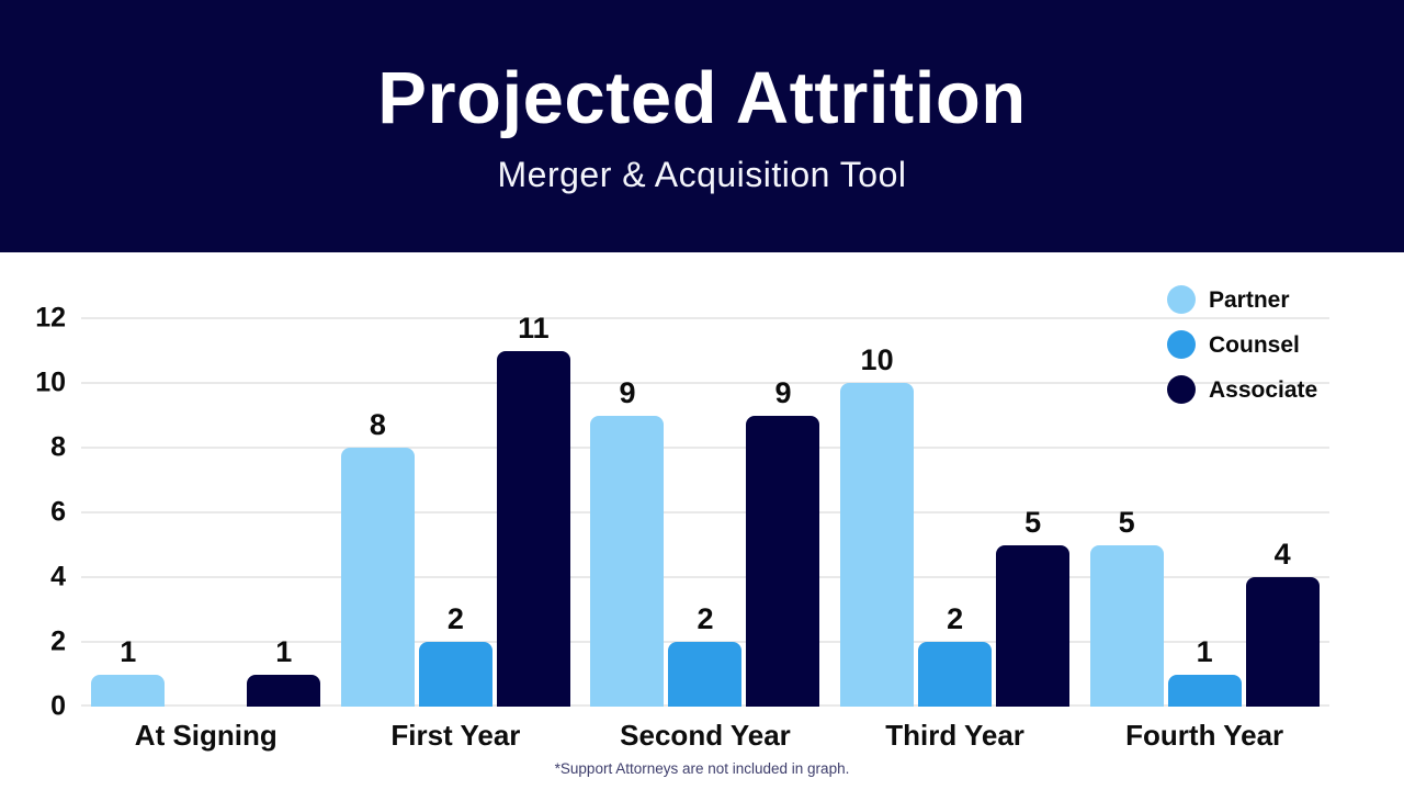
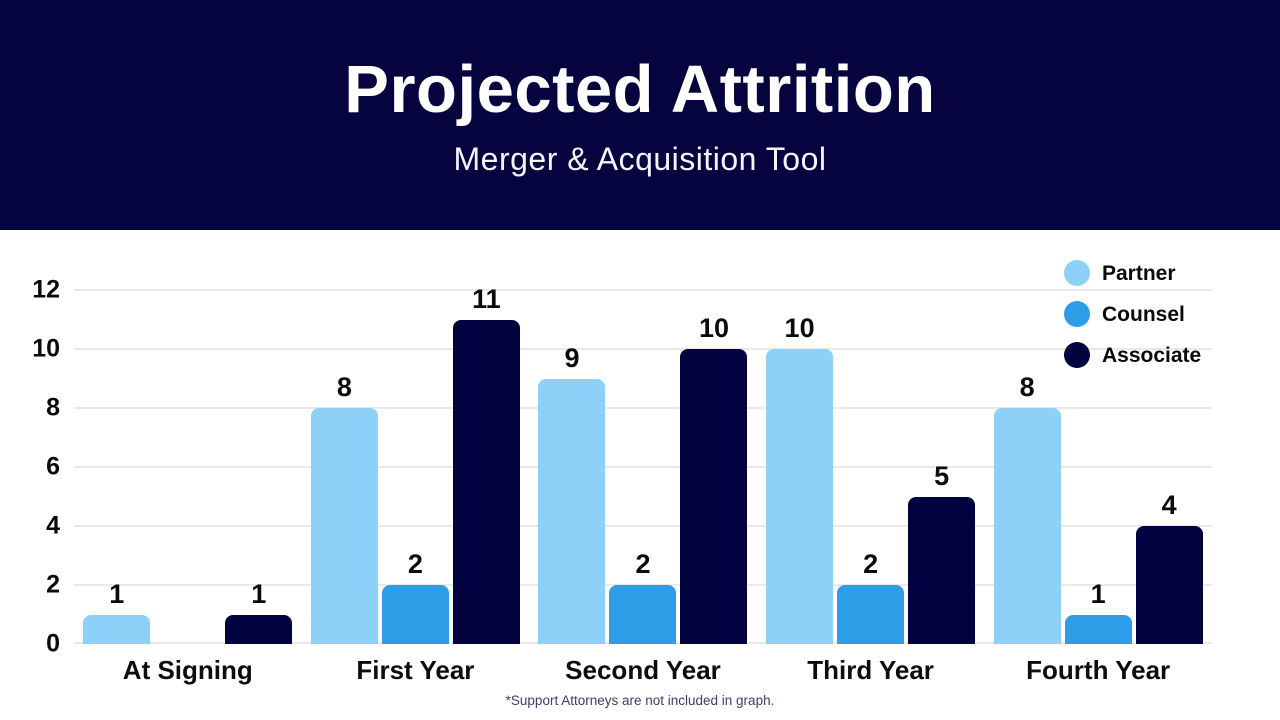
Associate/Second Year: 9 -> 10
Partner/Fourth Year: 5 -> 8
